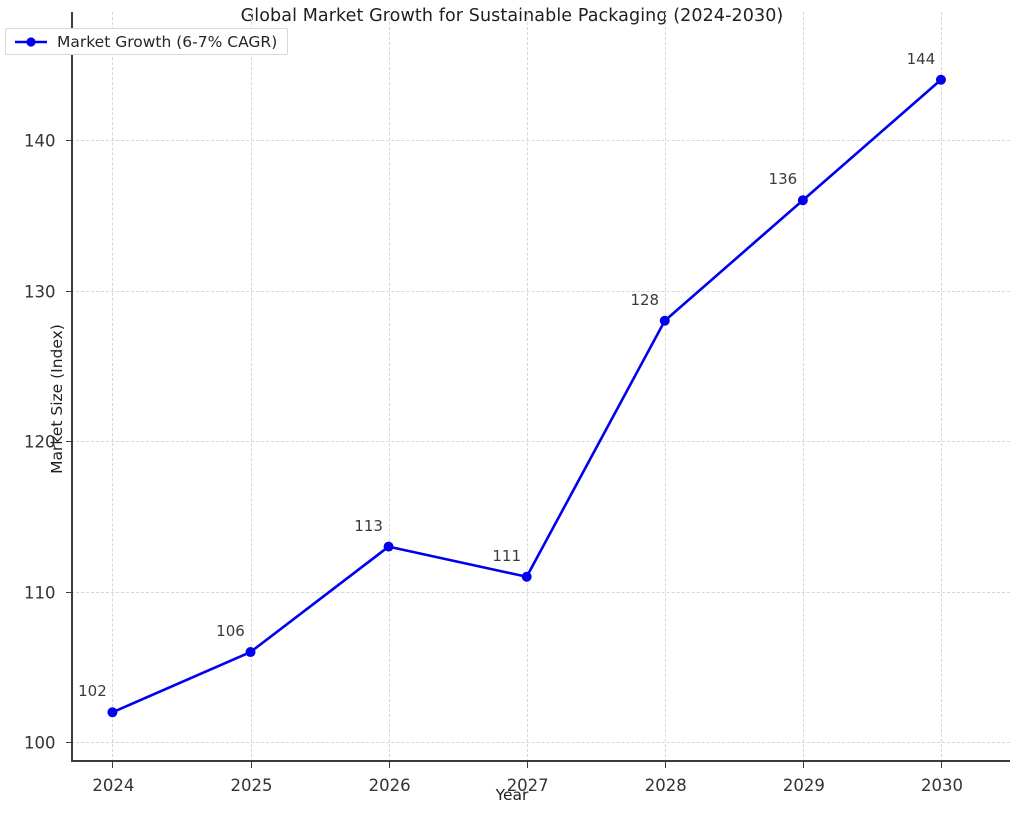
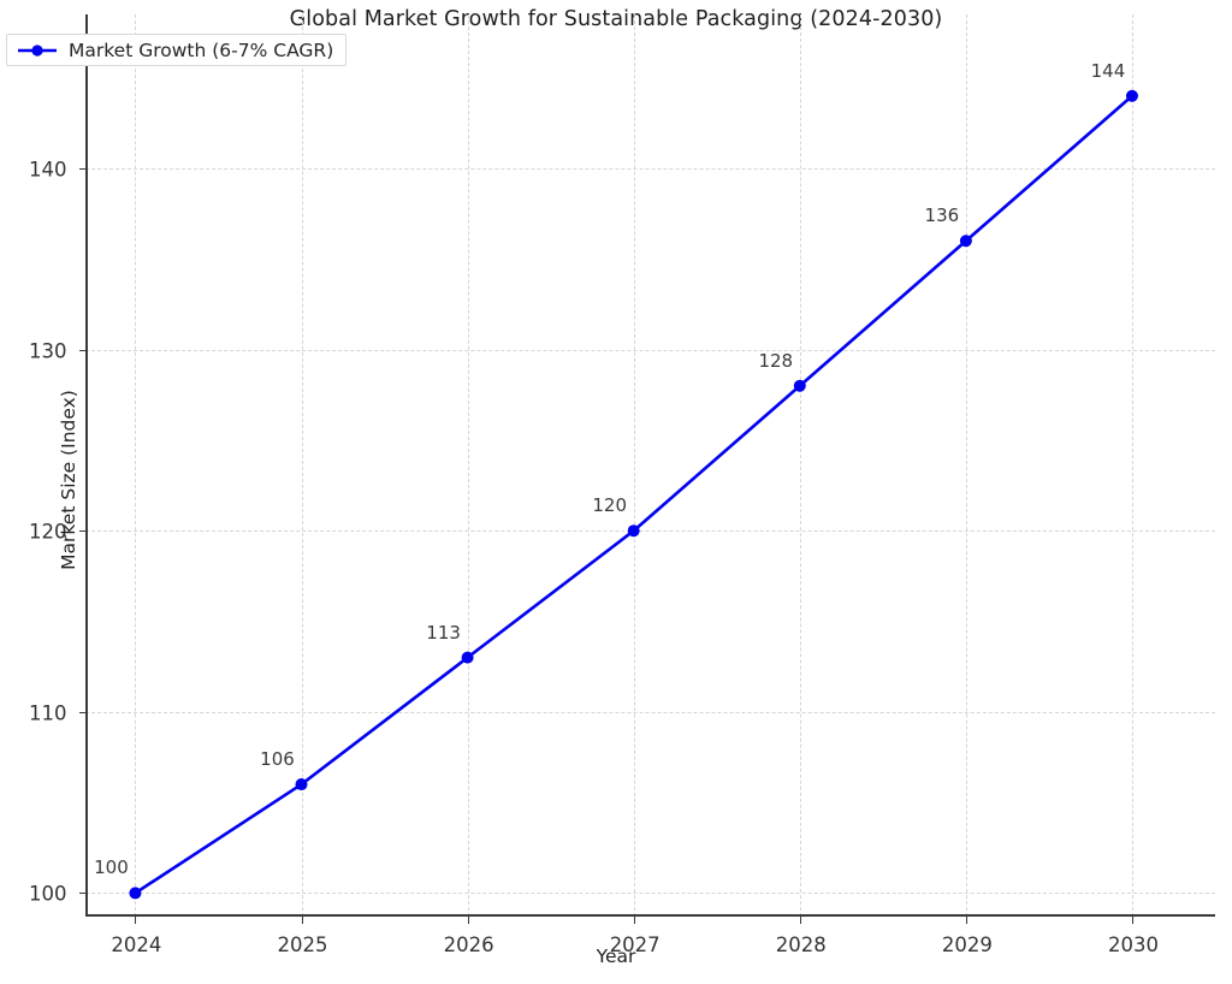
2024: 102 -> 100
2027: 111 -> 120
